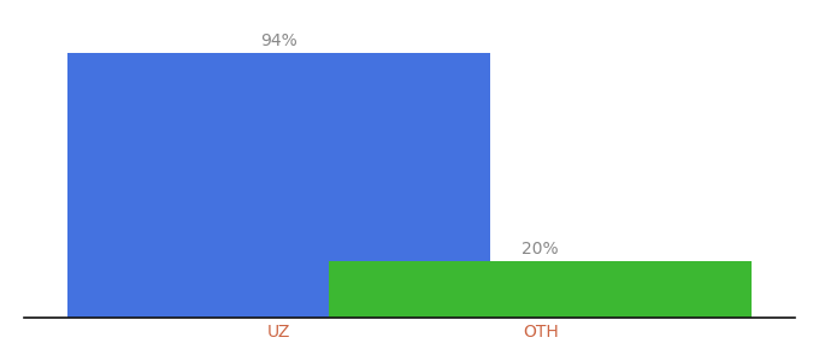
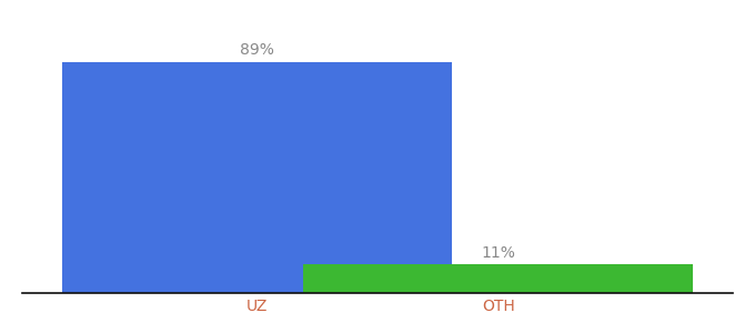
UZ: 94% -> 89%
OTH: 20% -> 11%
